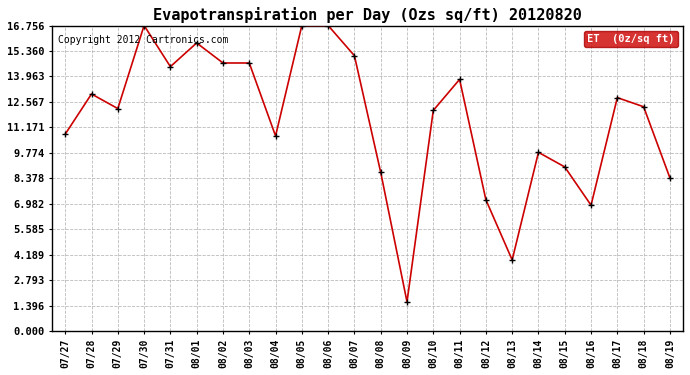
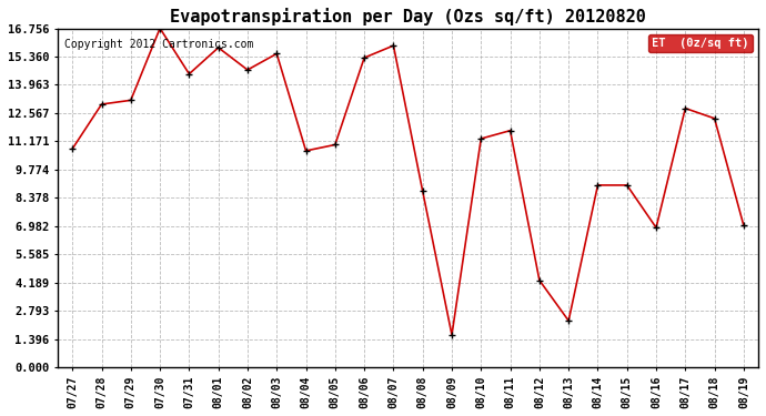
07/29: 12.2 -> 13.2
08/03: 14.7 -> 15.5
08/05: 16.8 -> 11.0
08/06: 16.8 -> 15.3
08/07: 15.1 -> 15.9
08/10: 12.1 -> 11.3
08/11: 13.8 -> 11.7
08/12: 7.2 -> 4.3
08/13: 3.9 -> 2.3
08/14: 9.8 -> 9.0
08/19: 8.4 -> 7.0
